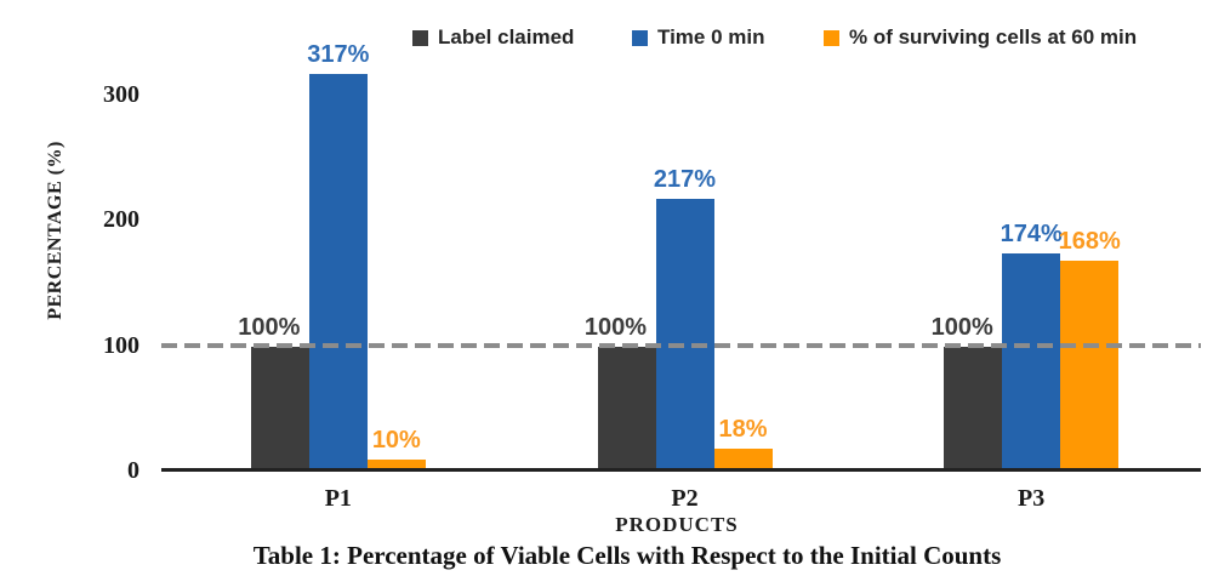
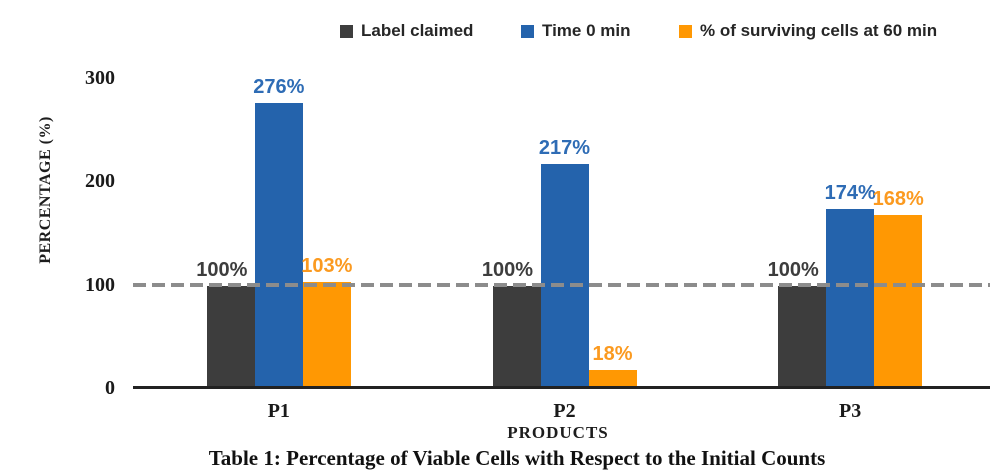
Time 0 min/P1: 317% -> 276%
% of surviving cells at 60 min/P1: 10% -> 103%
